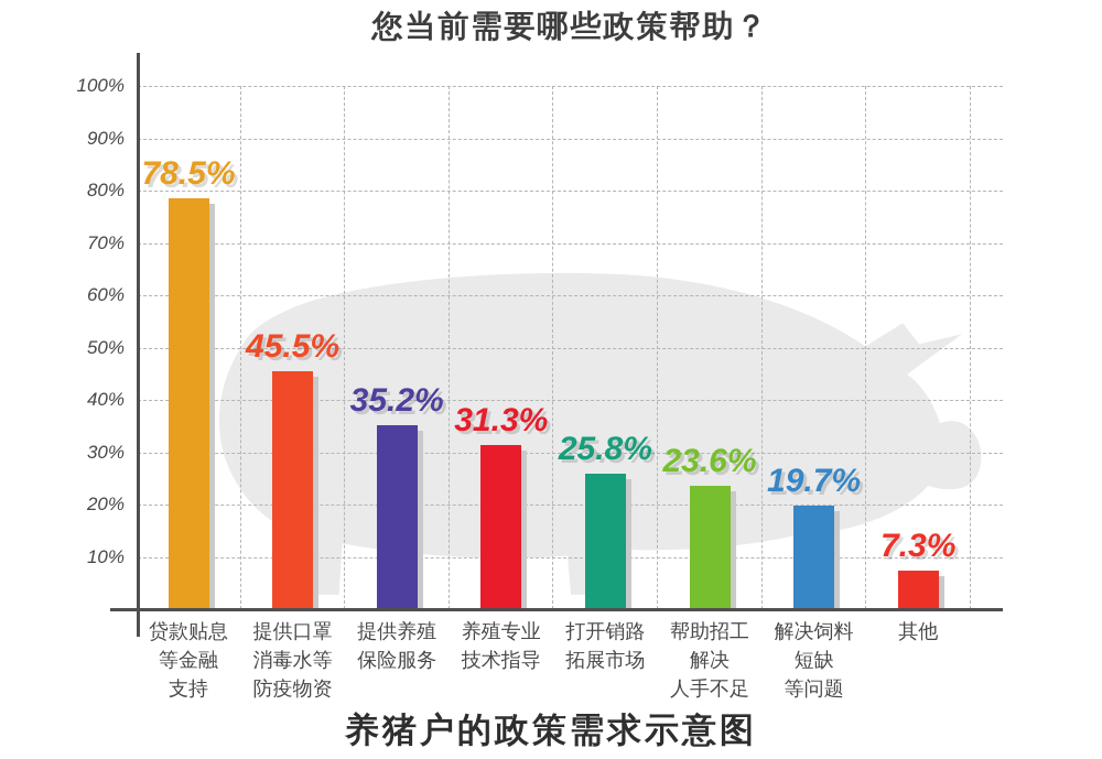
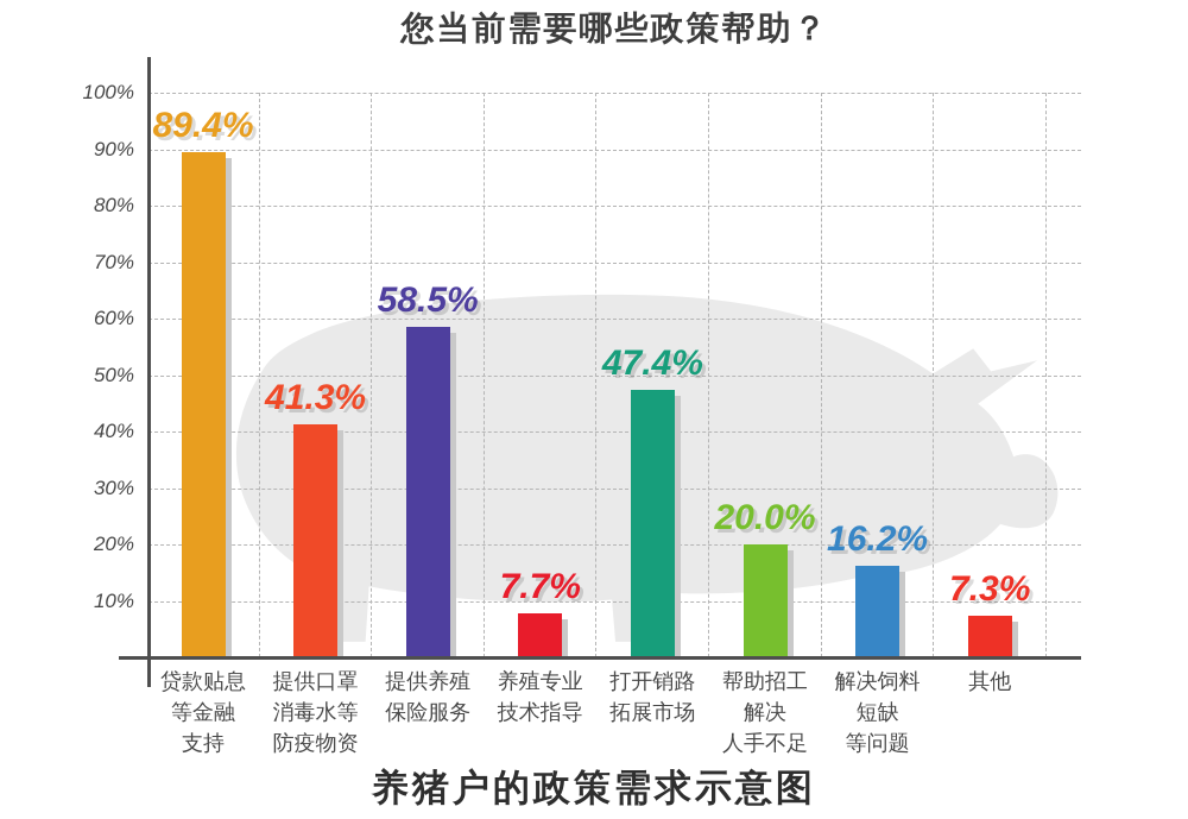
贷款贴息 等金融 支持: 78.5% -> 89.4%
提供口罩 消毒水等 防疫物资: 45.5% -> 41.3%
提供养殖 保险服务: 35.2% -> 58.5%
养殖专业 技术指导: 31.3% -> 7.7%
打开销路 拓展市场: 25.8% -> 47.4%
帮助招工 解决 人手不足: 23.6% -> 20.0%
解决饲料 短缺 等问题: 19.7% -> 16.2%
